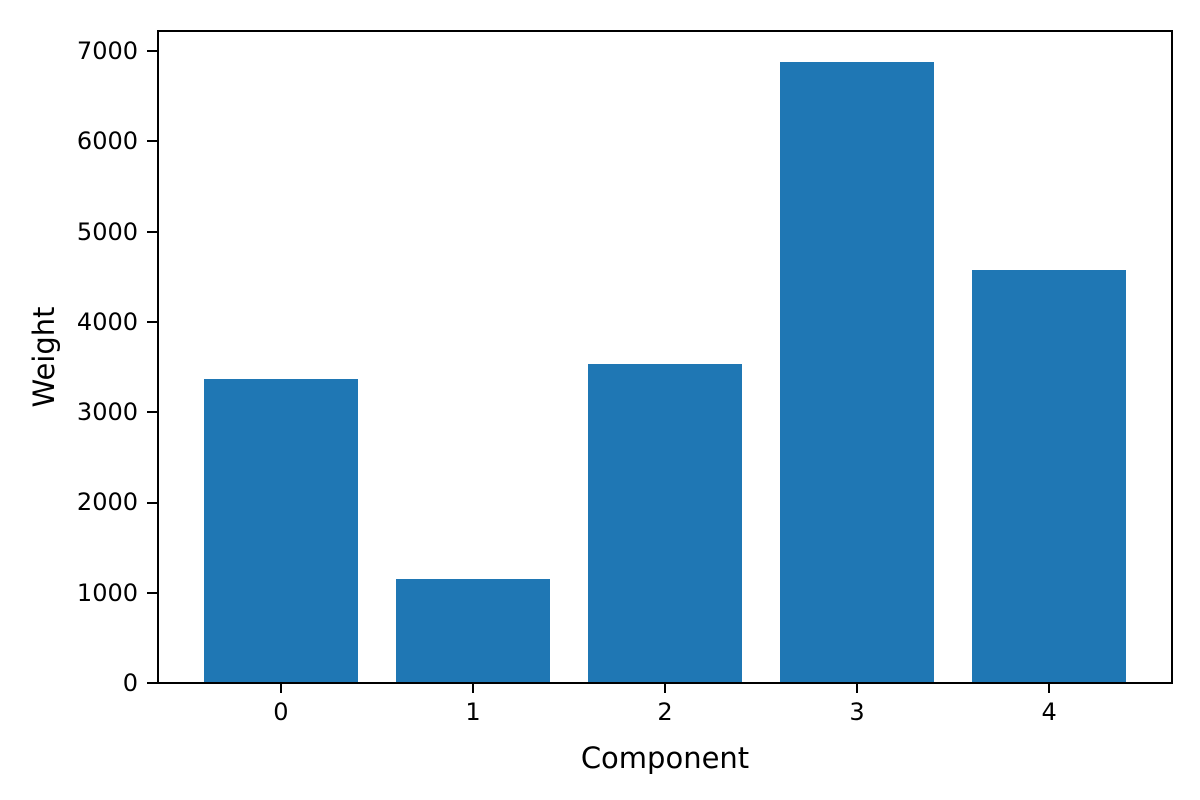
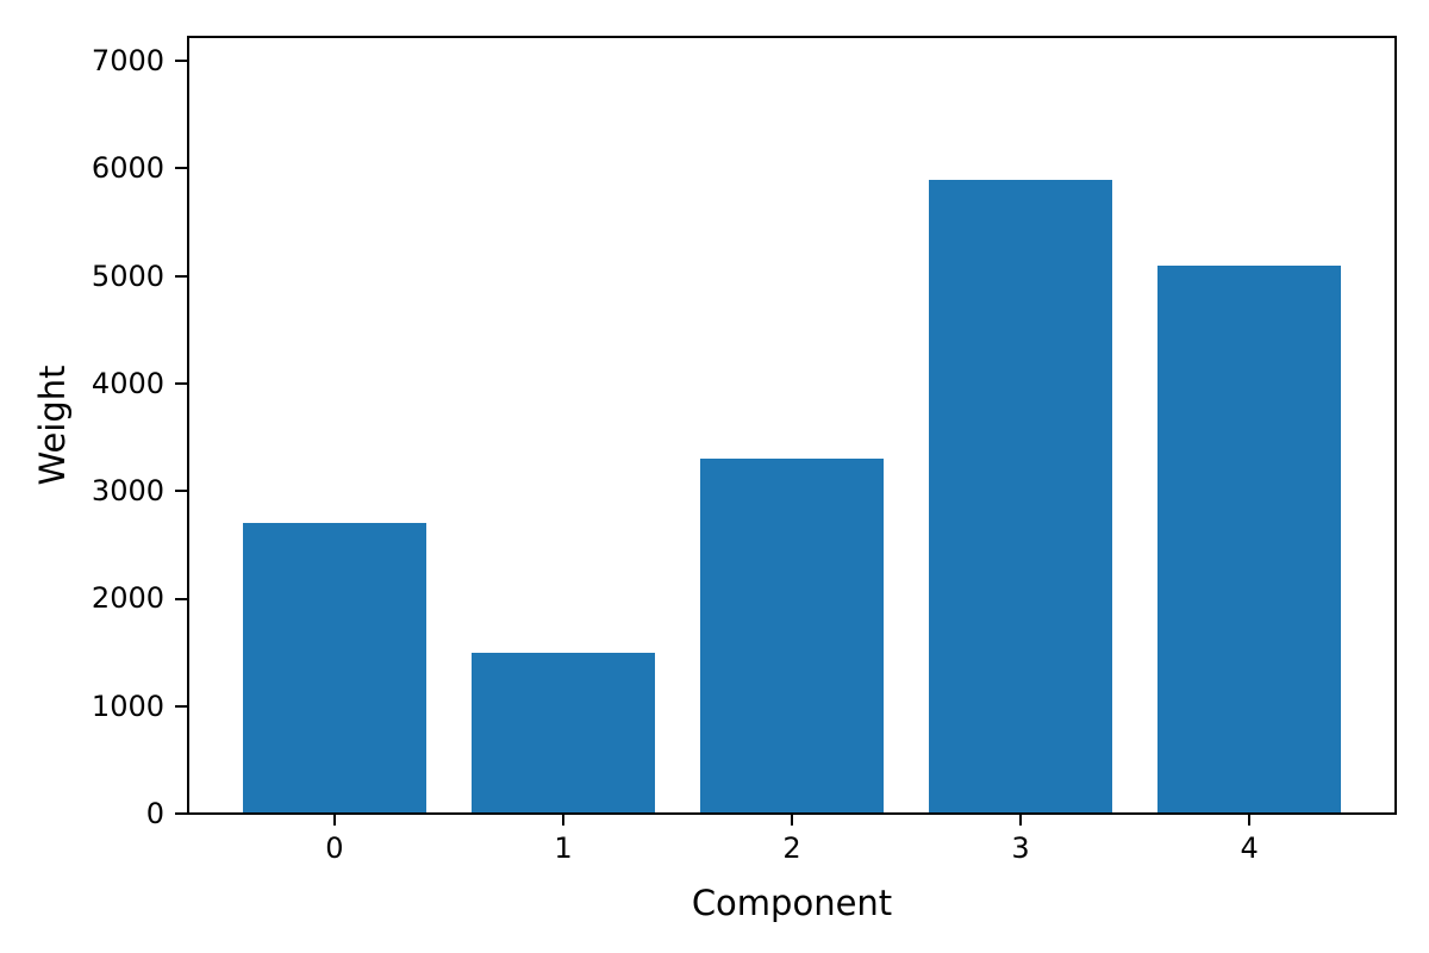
0: 3400 -> 2700
1: 1200 -> 1500
2: 3500 -> 3300
3: 6900 -> 5900
4: 4600 -> 5100
